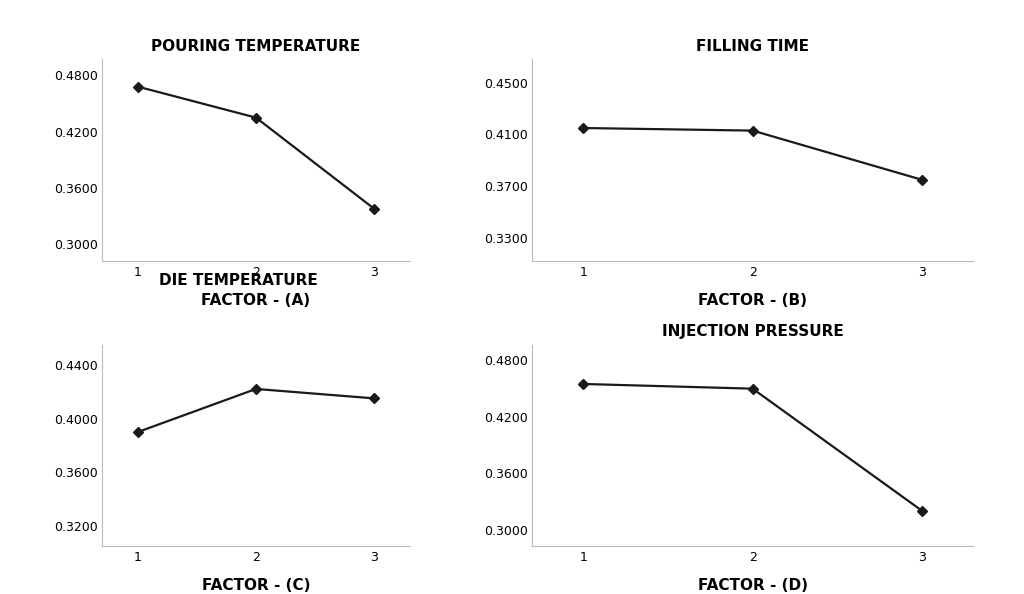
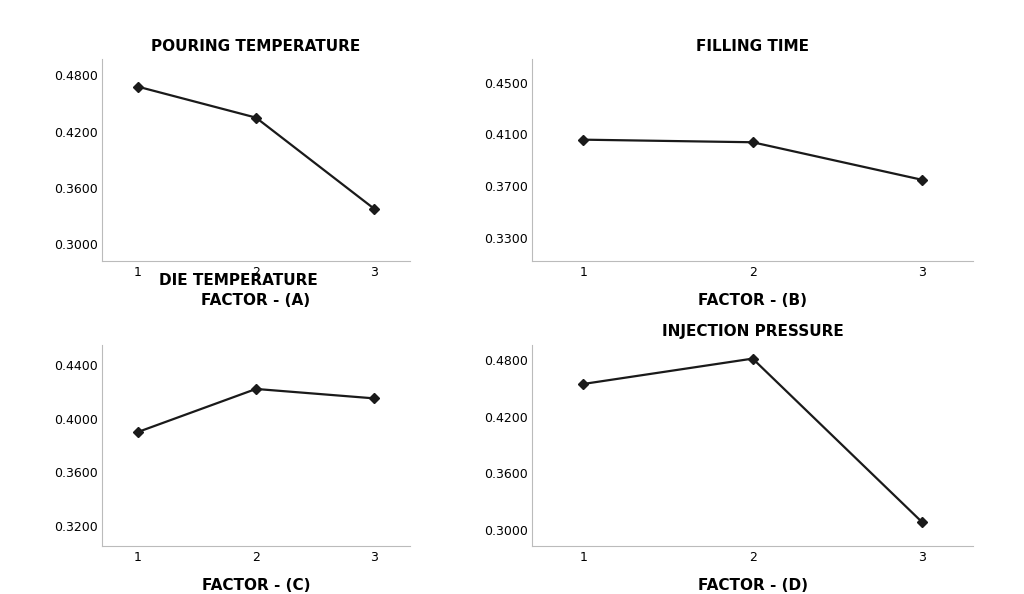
FILLING TIME/1: 0.415 -> 0.406
FILLING TIME/2: 0.413 -> 0.404
INJECTION PRESSURE/2: 0.450 -> 0.482
INJECTION PRESSURE/3: 0.320 -> 0.308
